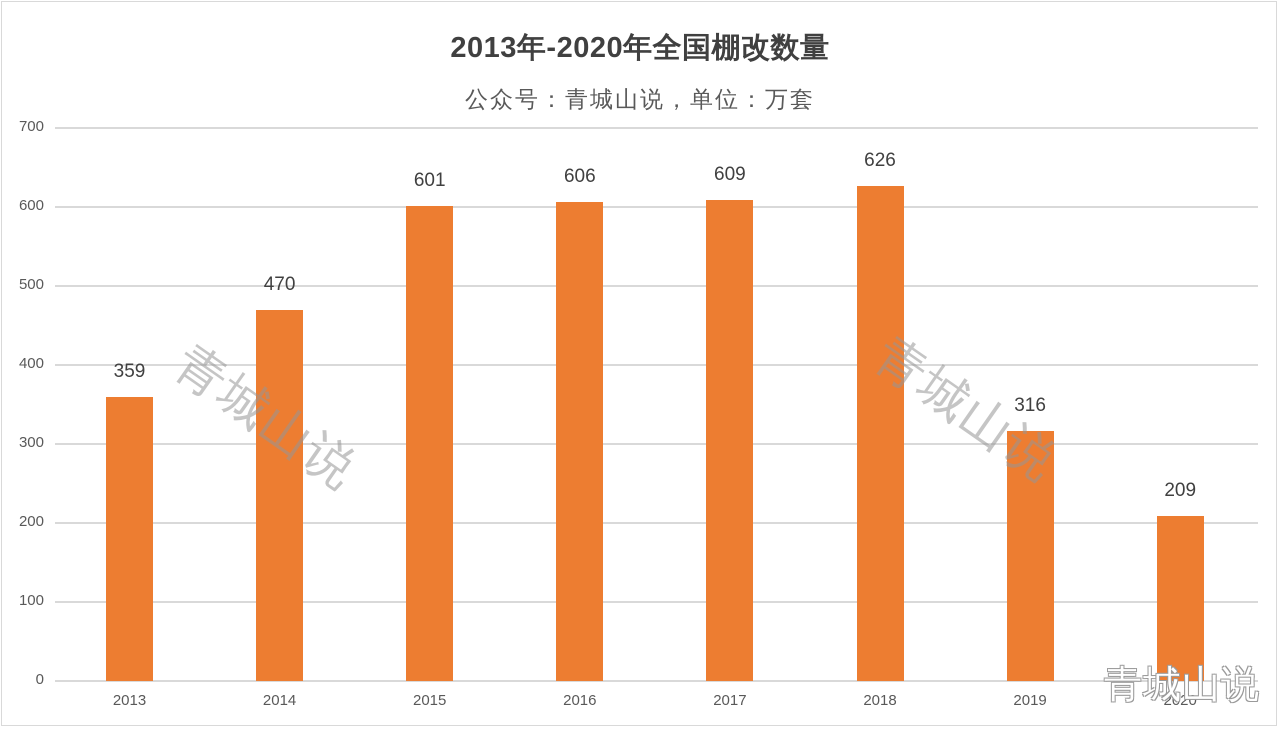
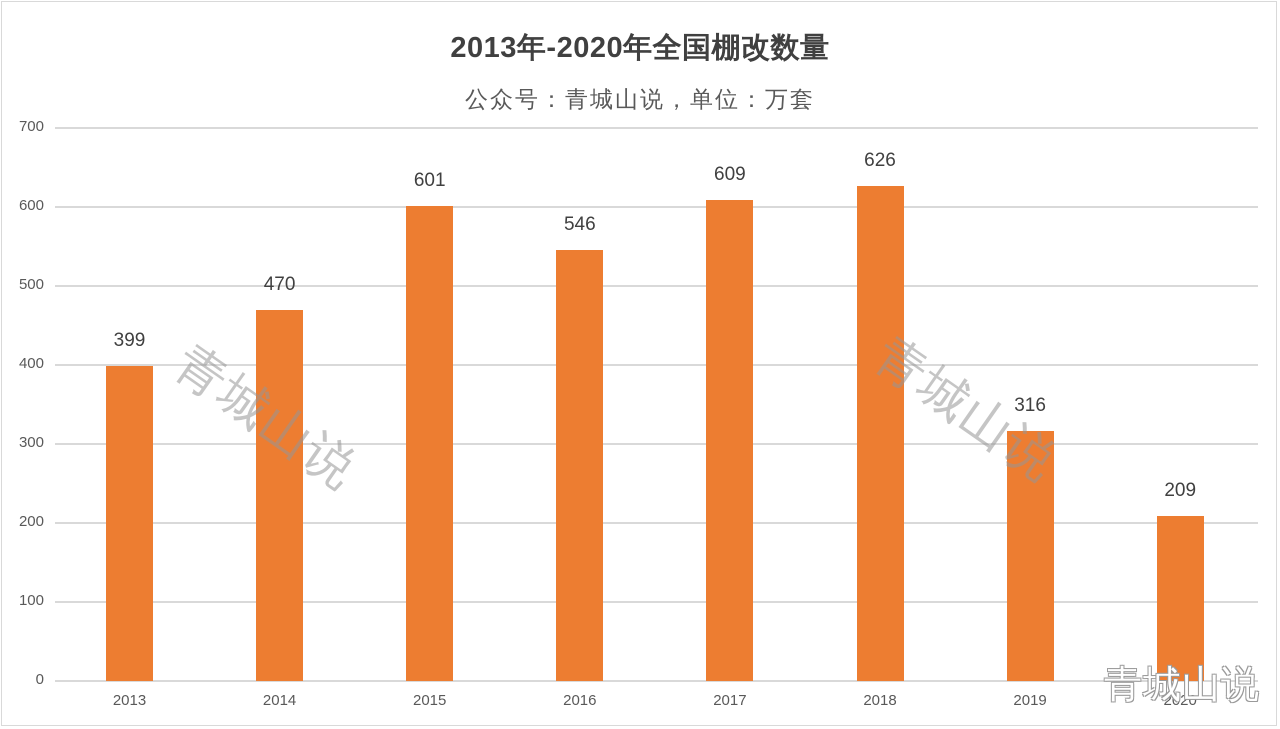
2013: 359 -> 399
2016: 606 -> 546
